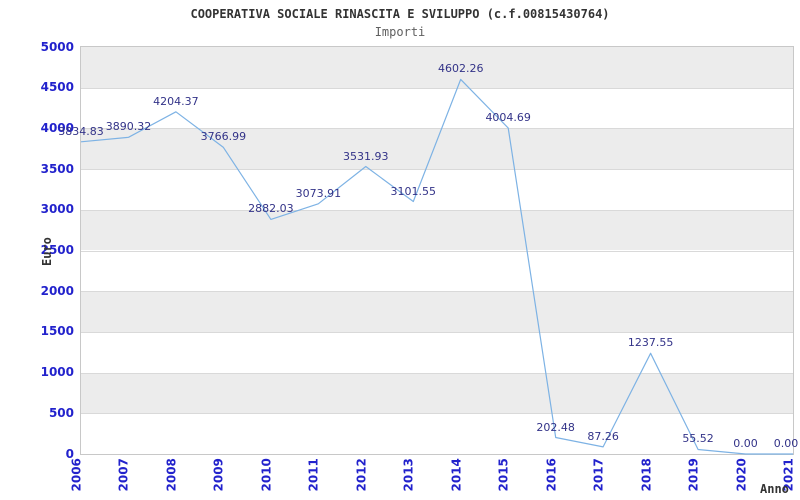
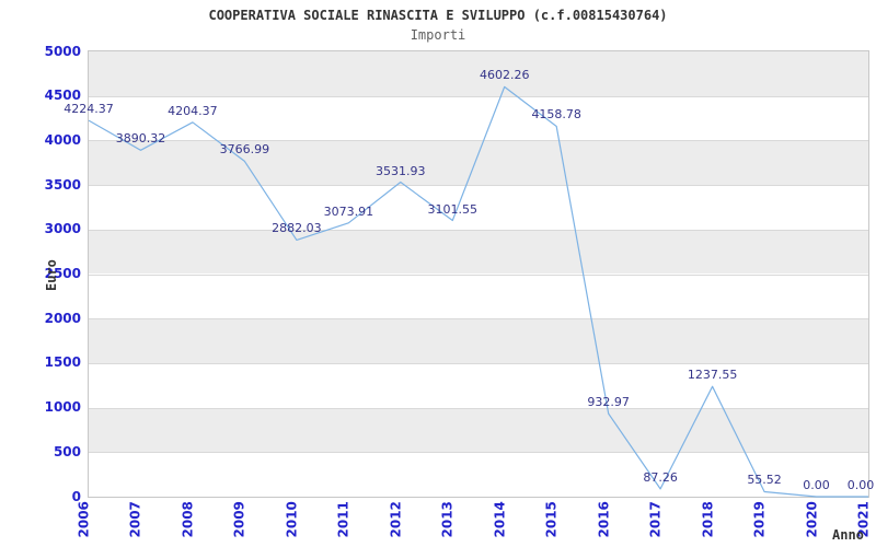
2006: 3834.83 -> 4224.37
2015: 4004.69 -> 4158.78
2016: 202.48 -> 932.97
